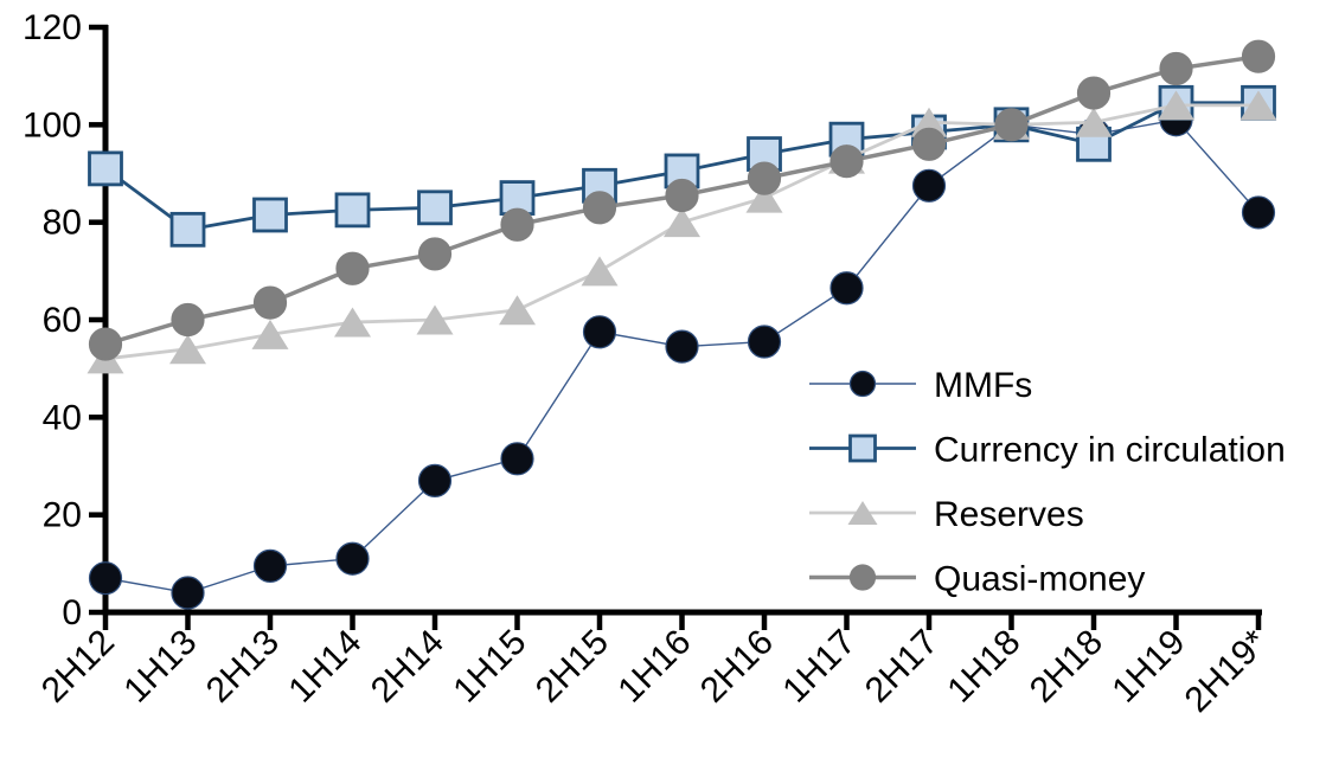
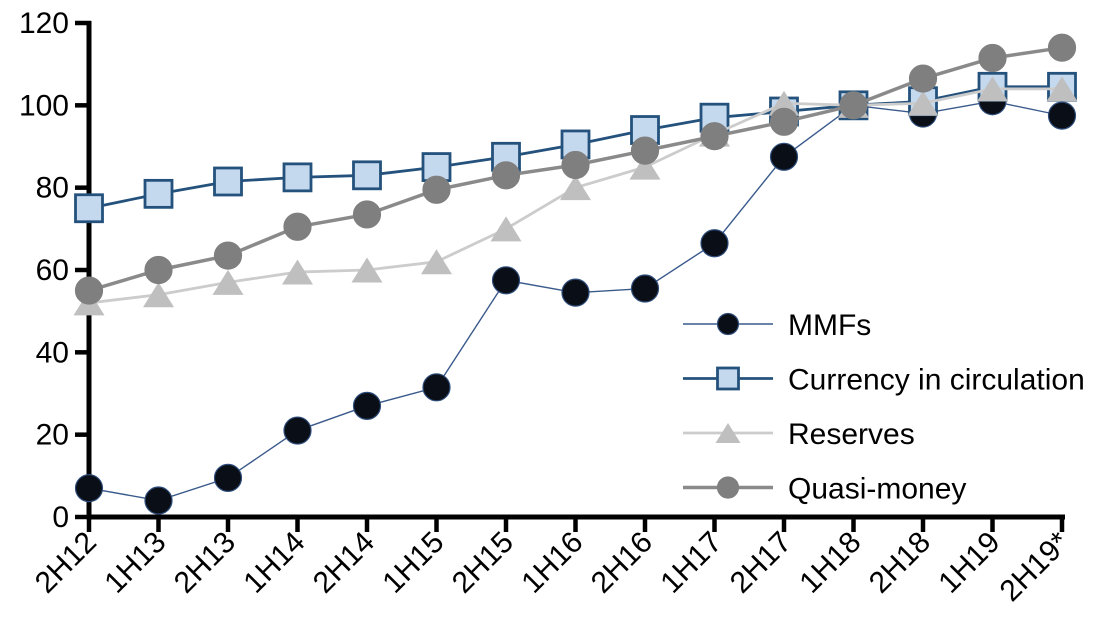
Currency in circulation/2H12: 91 -> 75
MMFs/1H14: 11 -> 21
Currency in circulation/2H18: 96 -> 101
MMFs/2H19*: 82 -> 98
